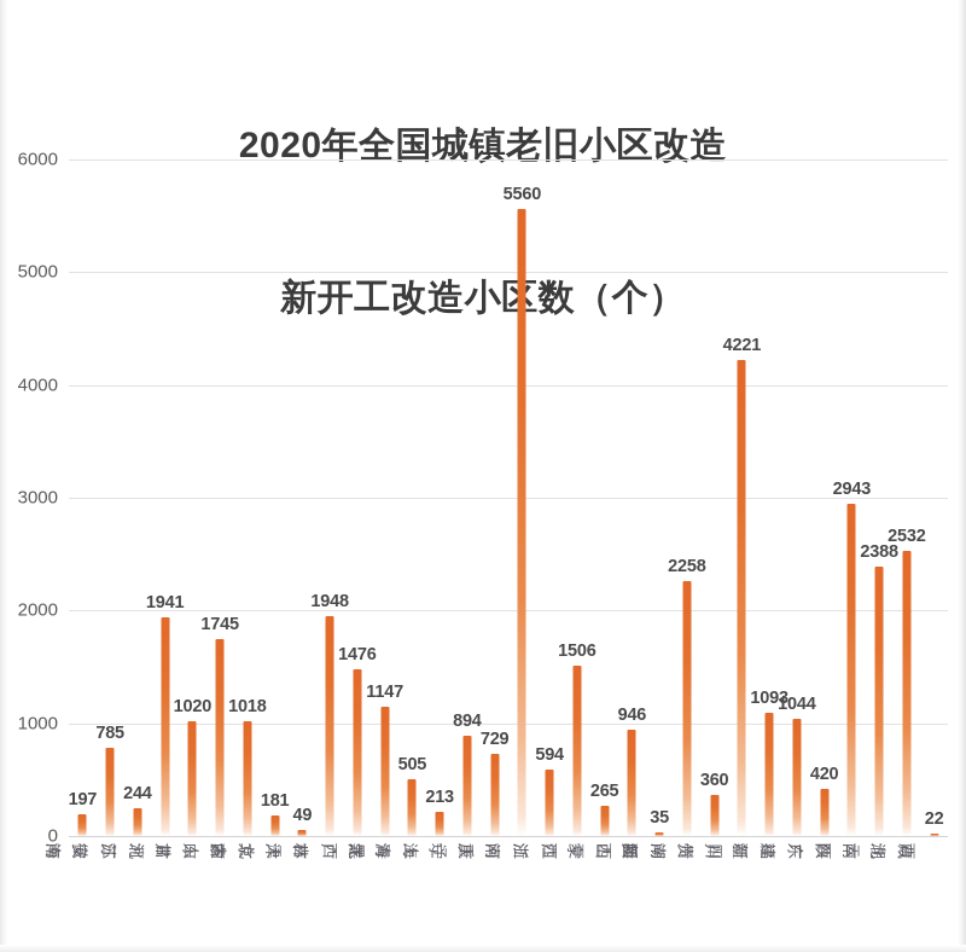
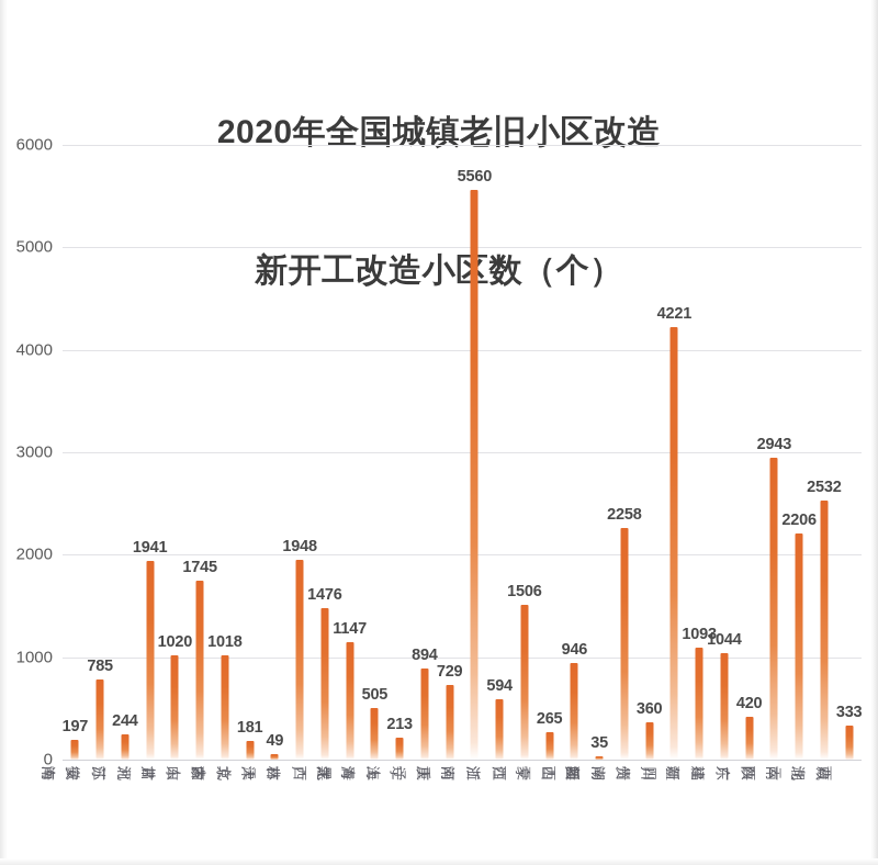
云南: 2388 -> 2206
西藏: 22 -> 333
